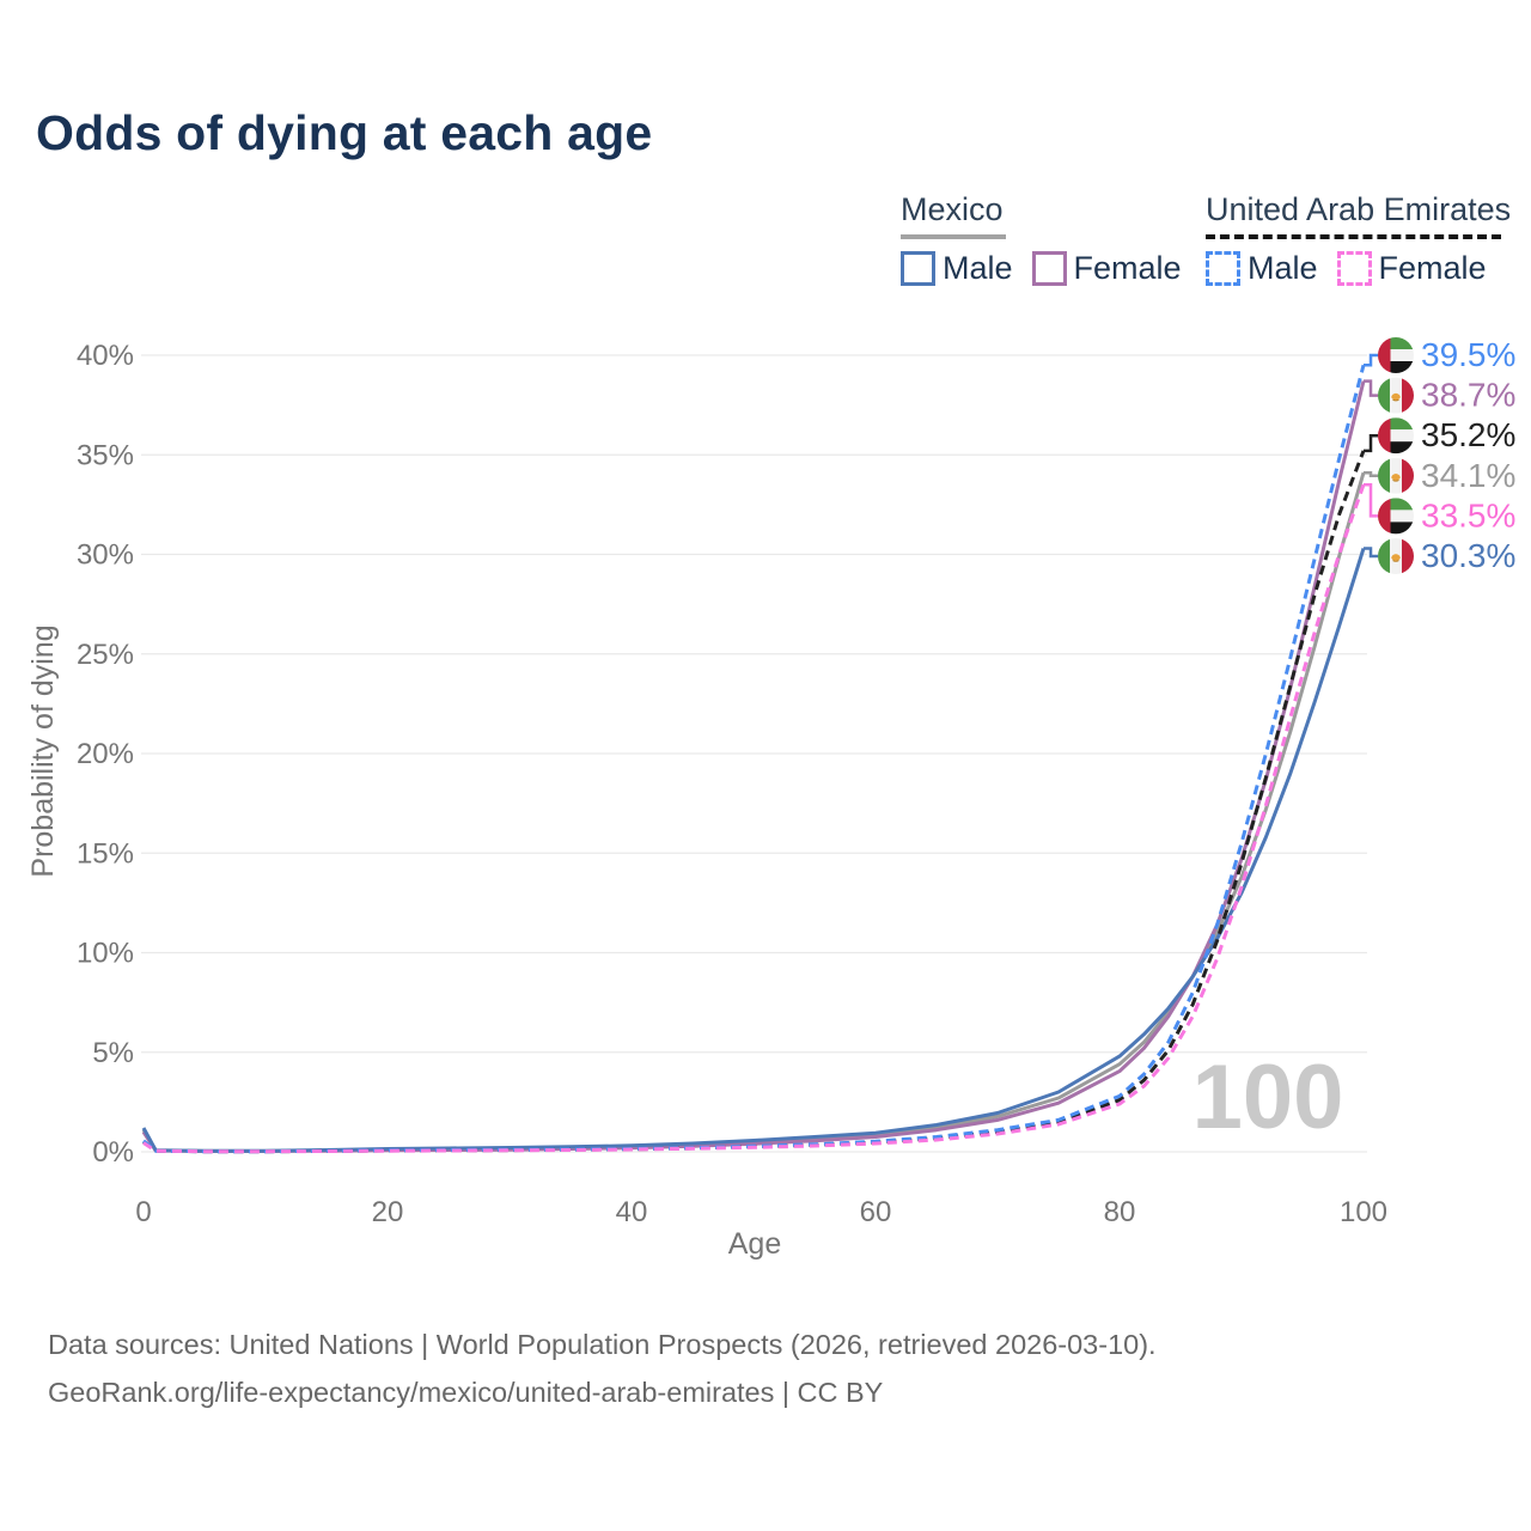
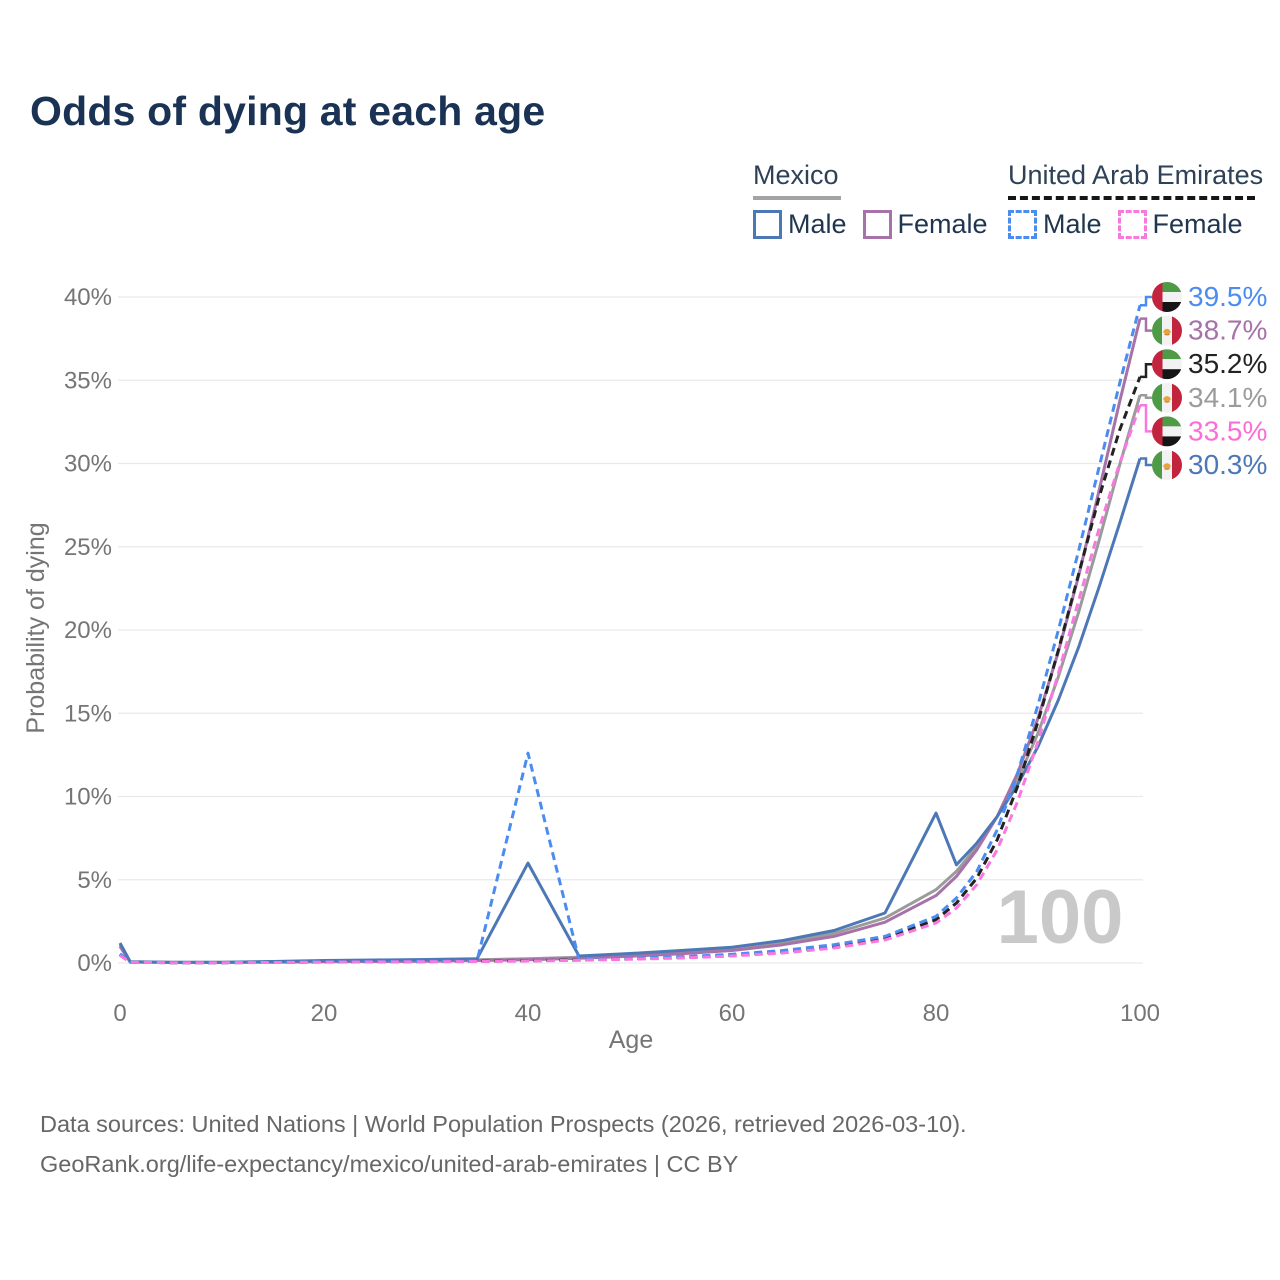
Mexico Male/40: 0.3% -> 6.0%
United Arab Emirates Male/40: 0.1% -> 12.6%
Mexico Male/80: 4.8% -> 9.0%
